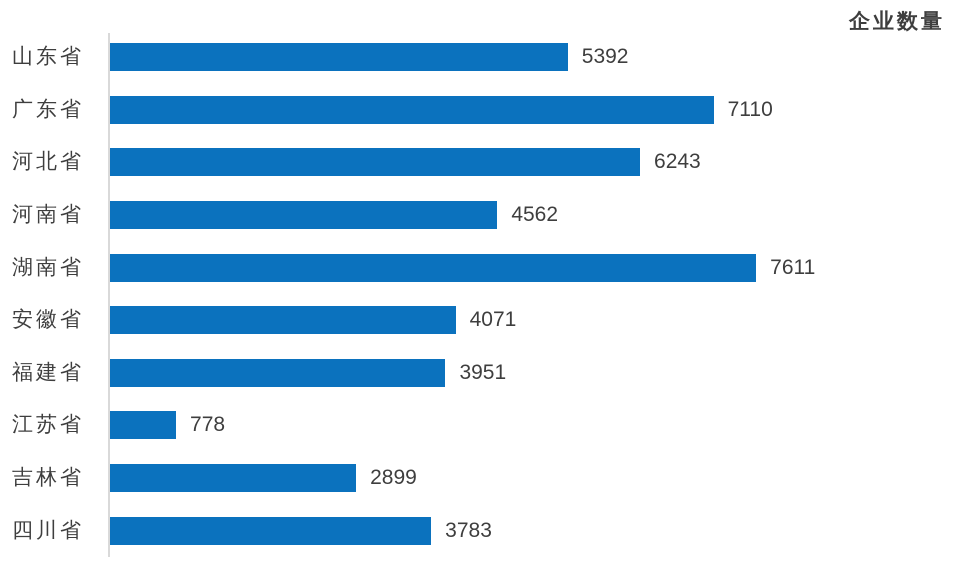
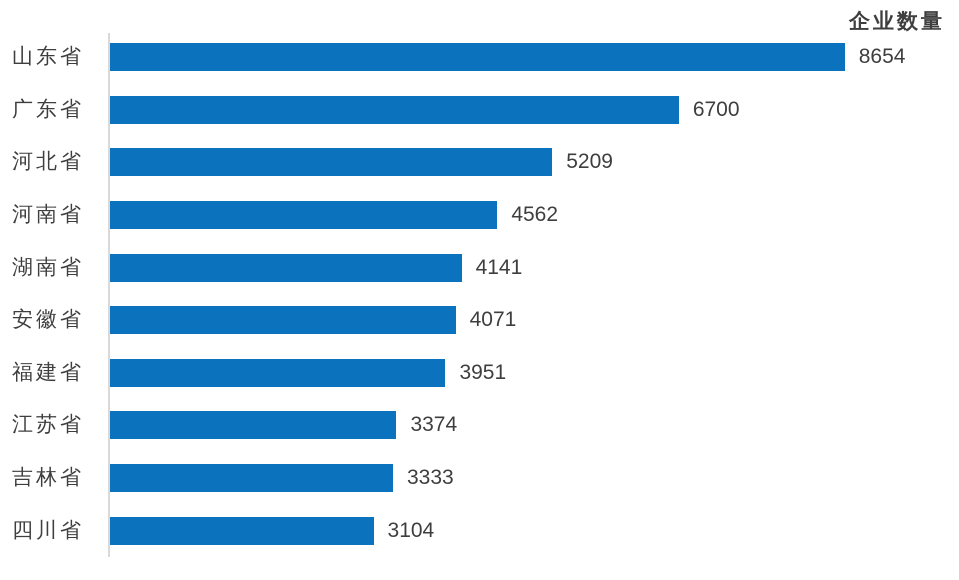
山东省: 5392 -> 8654
广东省: 7110 -> 6700
河北省: 6243 -> 5209
湖南省: 7611 -> 4141
江苏省: 778 -> 3374
吉林省: 2899 -> 3333
四川省: 3783 -> 3104
